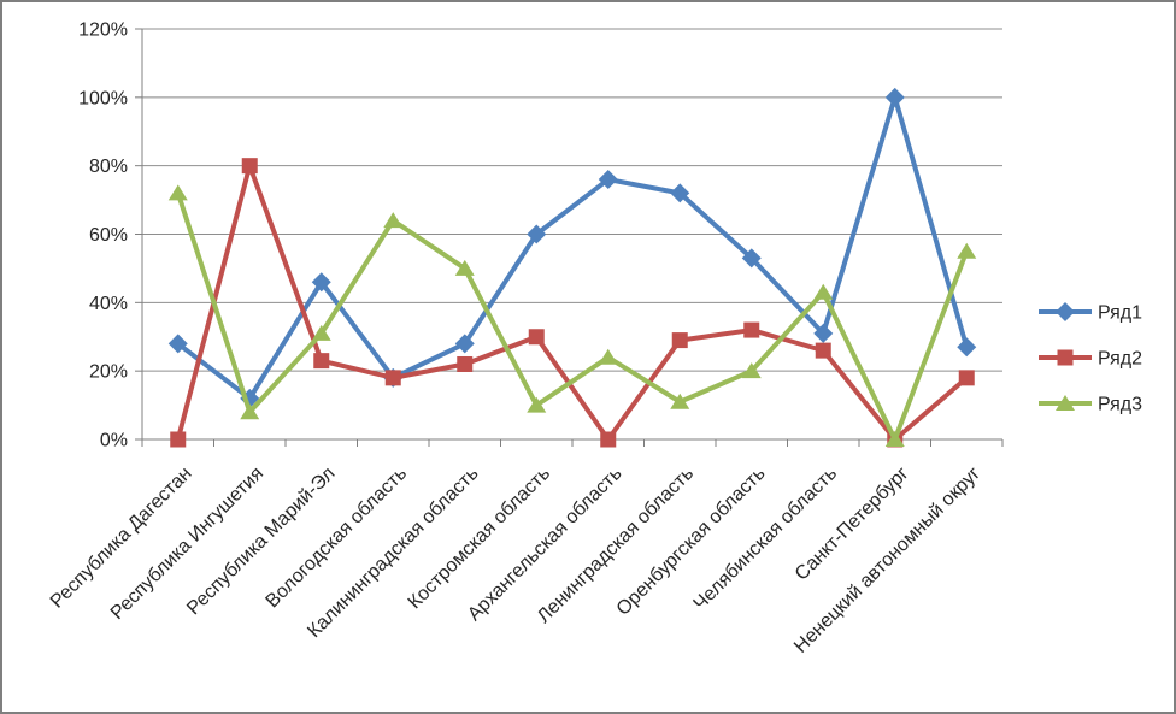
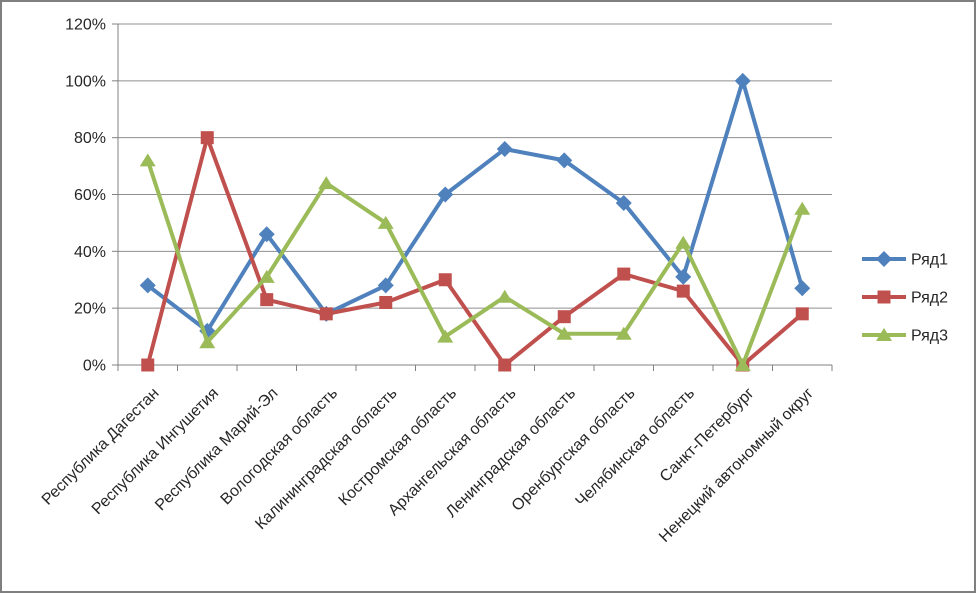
Ряд2/Ленинградская область: 29% -> 17%
Ряд1/Оренбургская область: 53% -> 57%
Ряд3/Оренбургская область: 20% -> 11%
